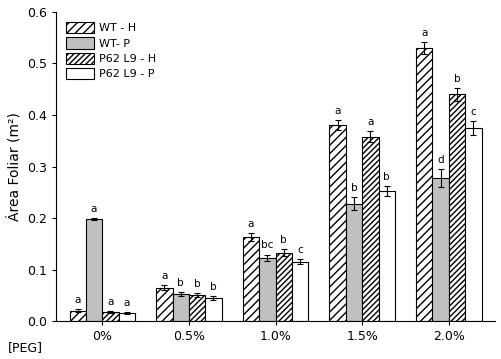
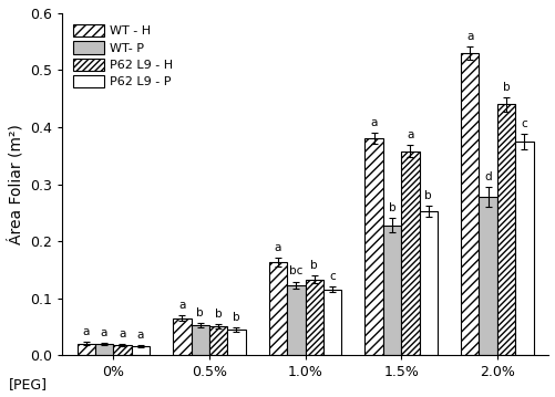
WT- P/0%: 0.198 -> 0.020
